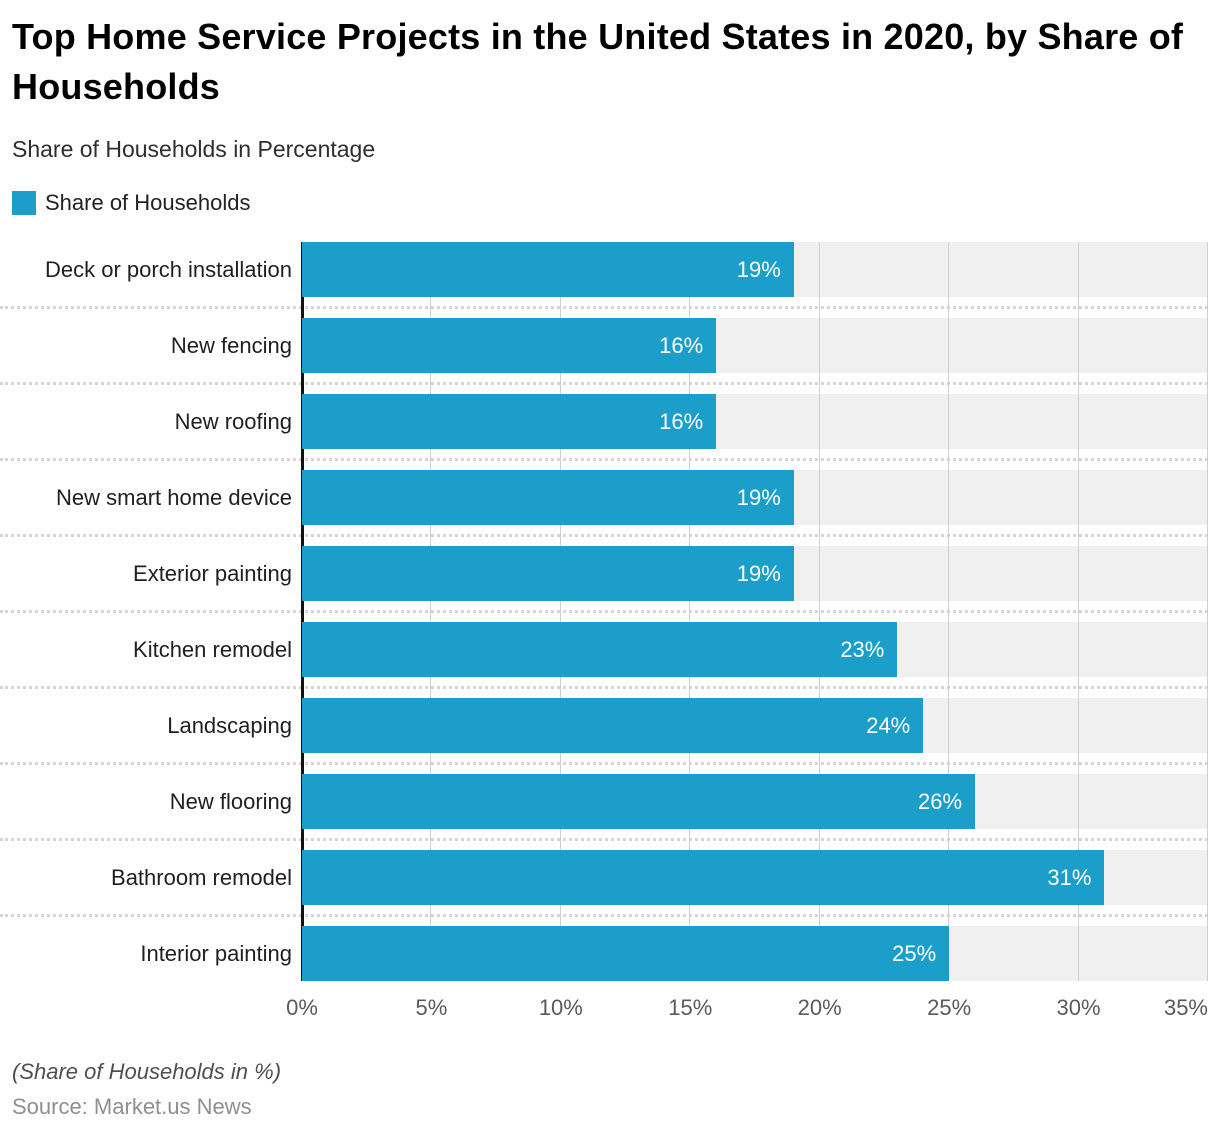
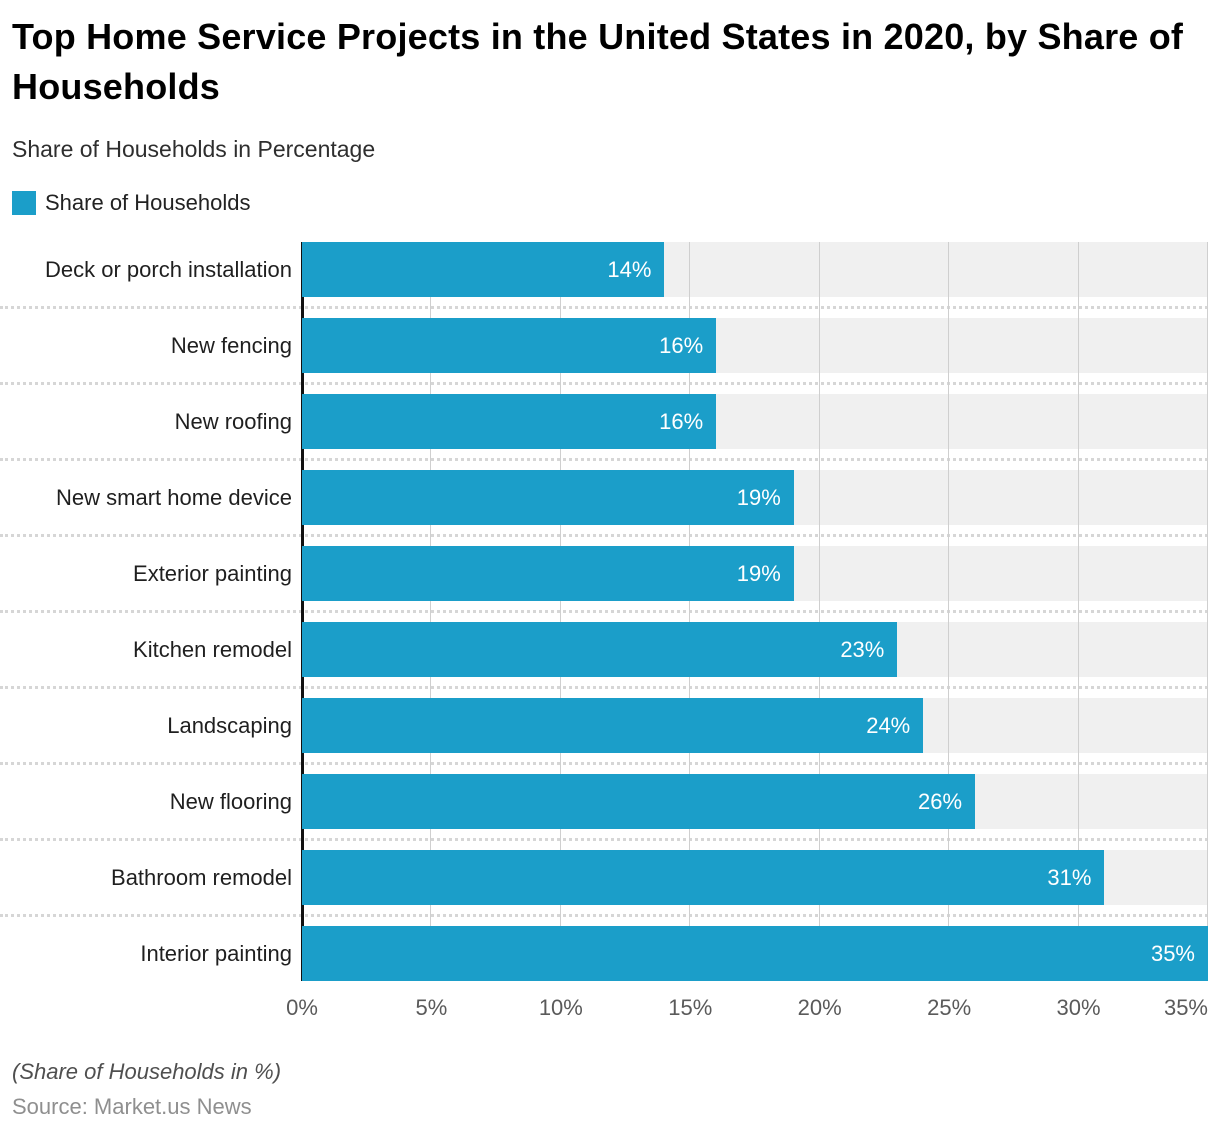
Deck or porch installation: 19% -> 14%
Interior painting: 25% -> 35%
